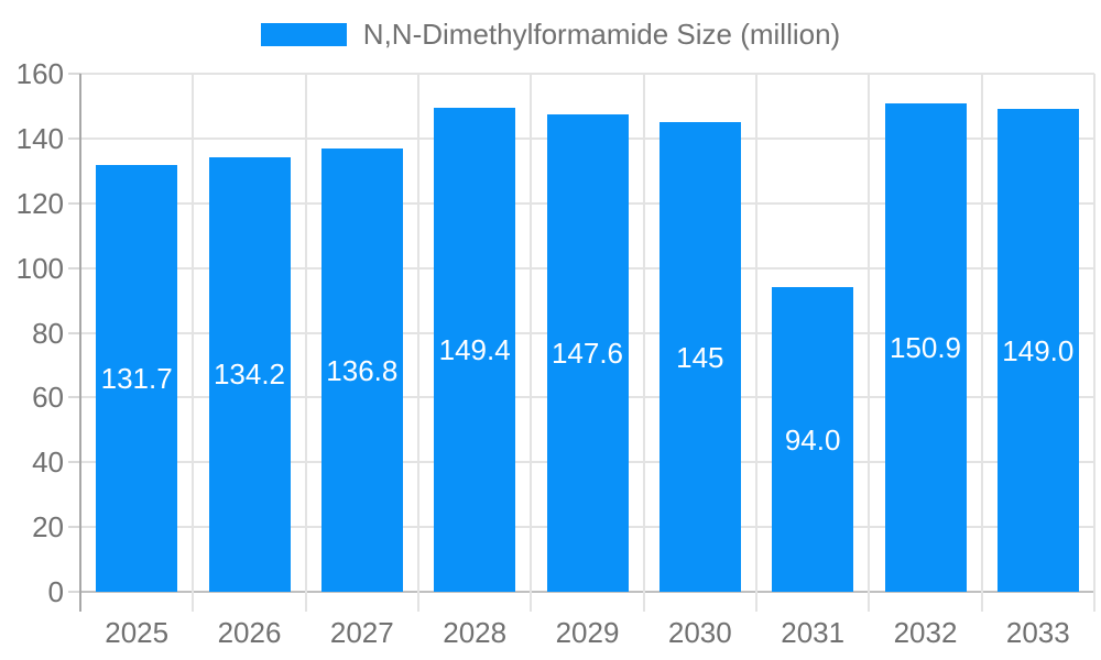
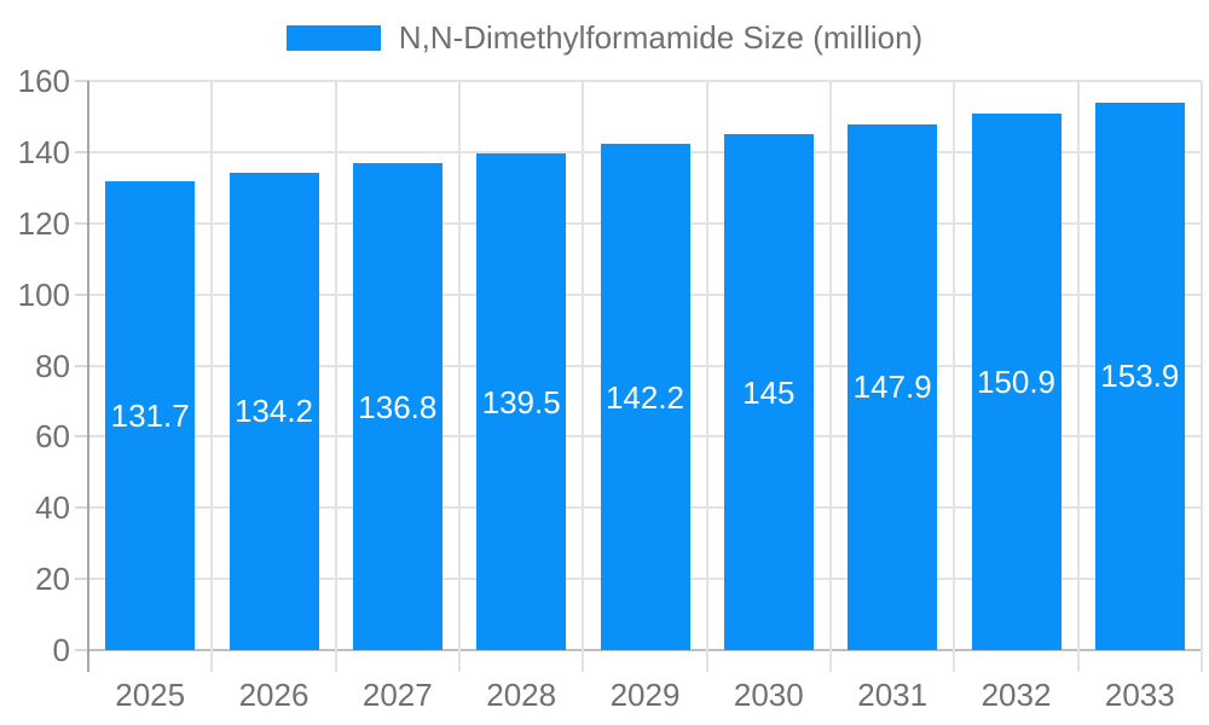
2028: 149.4 -> 139.5
2029: 147.6 -> 142.2
2031: 94.0 -> 147.9
2033: 149.0 -> 153.9
